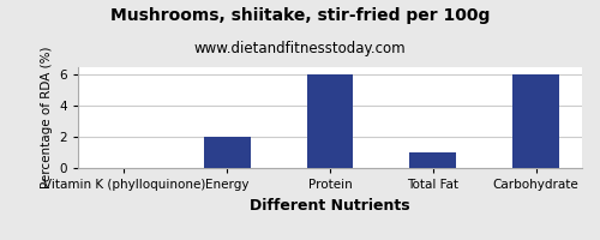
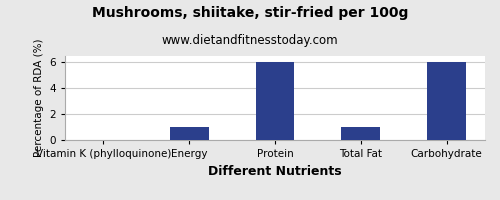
Energy: 2 -> 1
